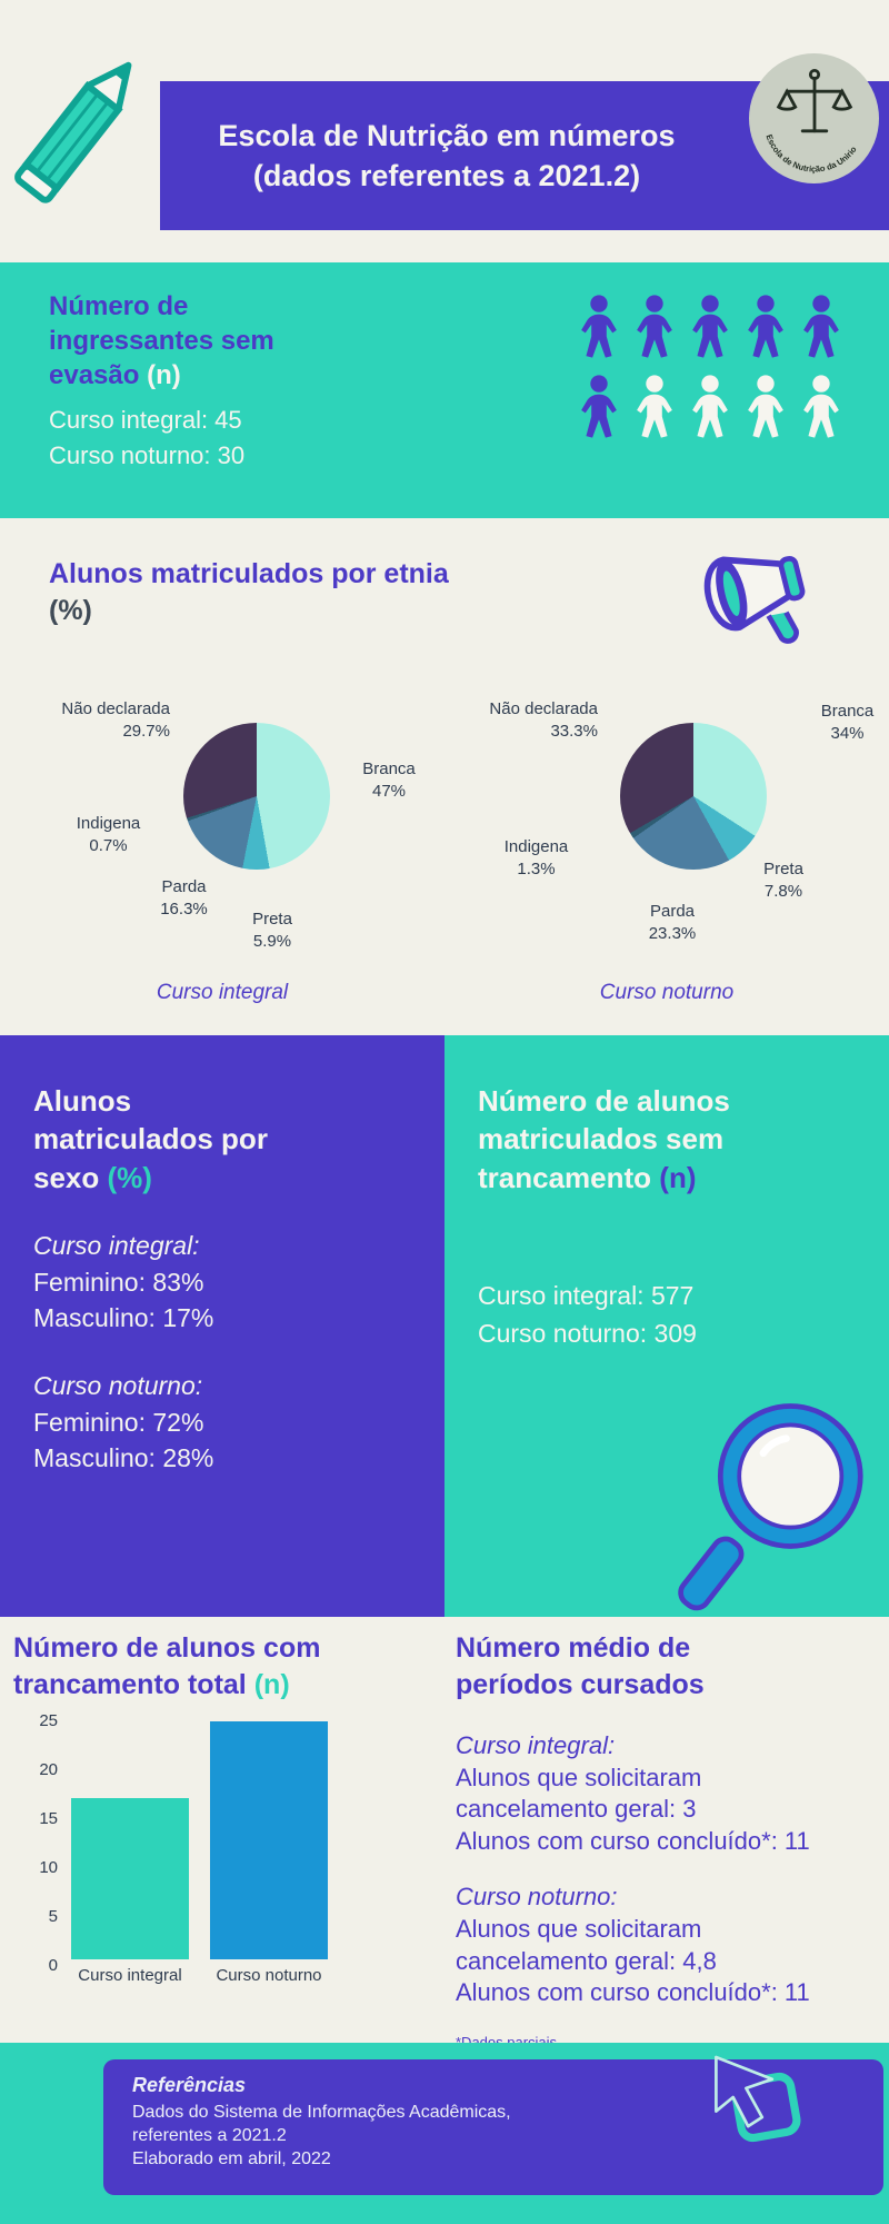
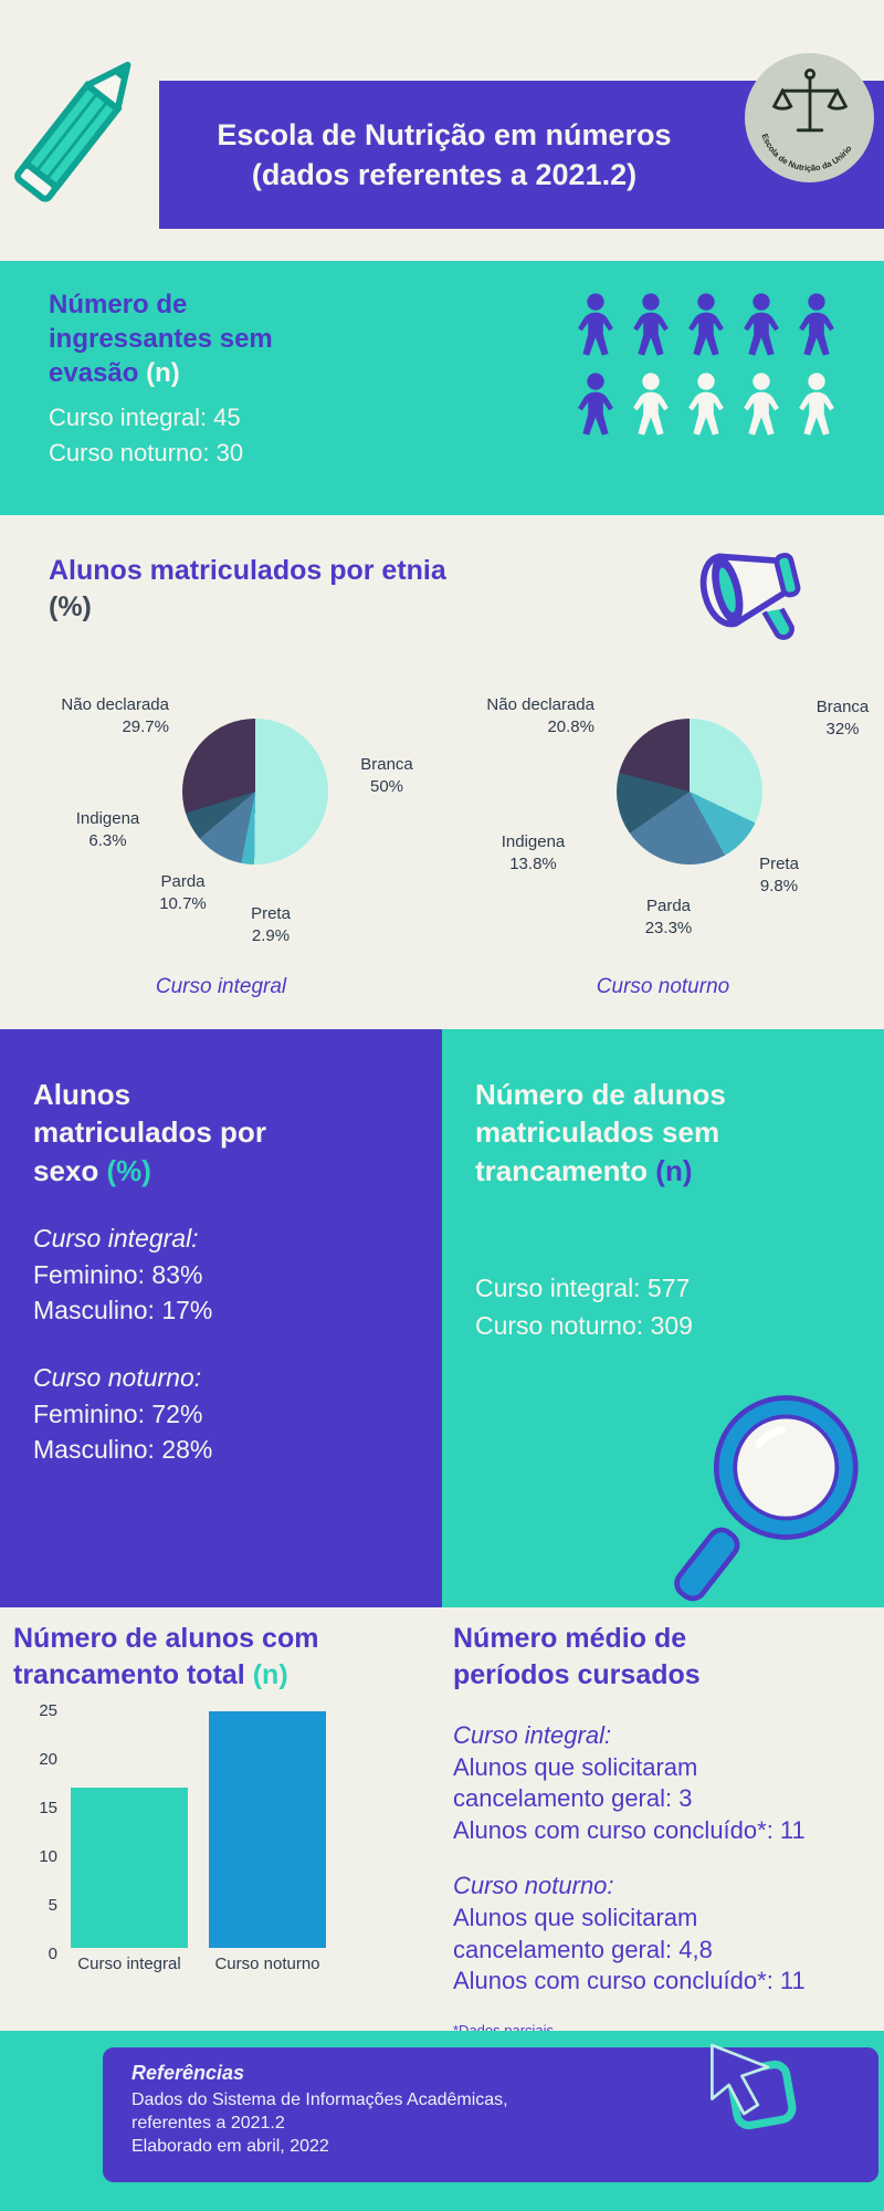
Curso integral/Branca: 47% -> 50%
Curso integral/Preta: 5.9% -> 2.9%
Curso integral/Parda: 16.3% -> 10.7%
Curso integral/Indigena: 0.7% -> 6.3%
Curso noturno/Branca: 34% -> 32%
Curso noturno/Preta: 7.8% -> 9.8%
Curso noturno/Indigena: 1.3% -> 13.8%
Curso noturno/Não declarada: 33.3% -> 20.8%
